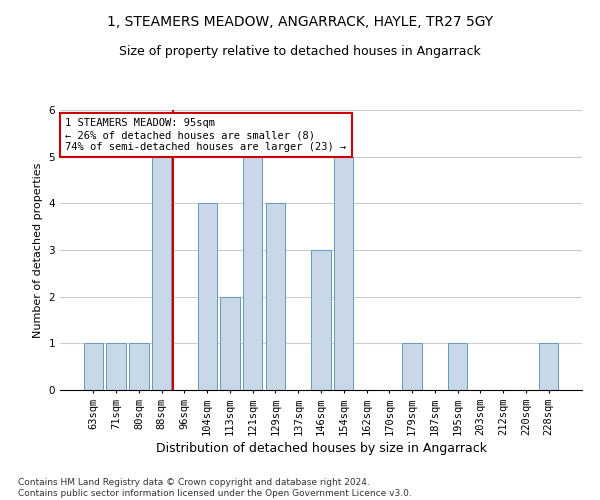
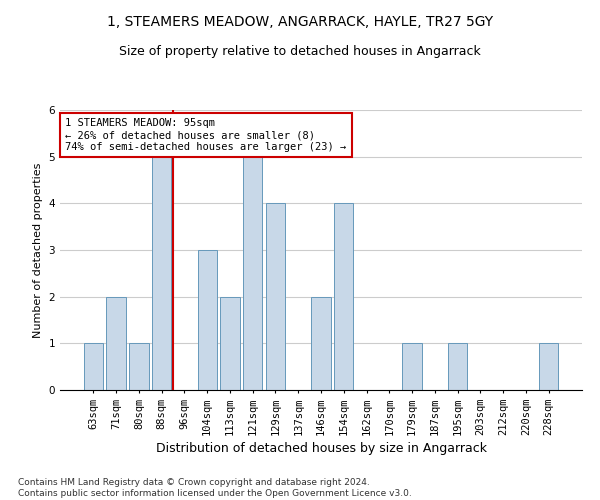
71sqm: 1 -> 2
104sqm: 4 -> 3
146sqm: 3 -> 2
154sqm: 5 -> 4
